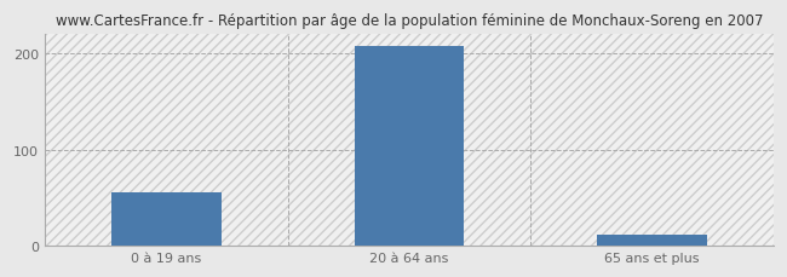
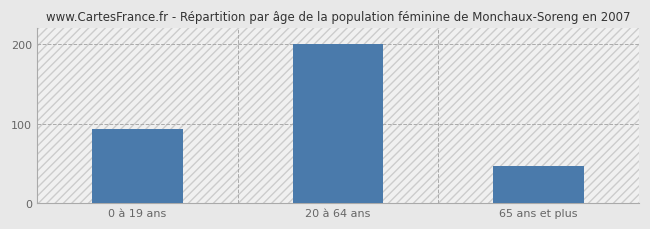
0 à 19 ans: 56 -> 93
20 à 64 ans: 208 -> 200
65 ans et plus: 12 -> 47
